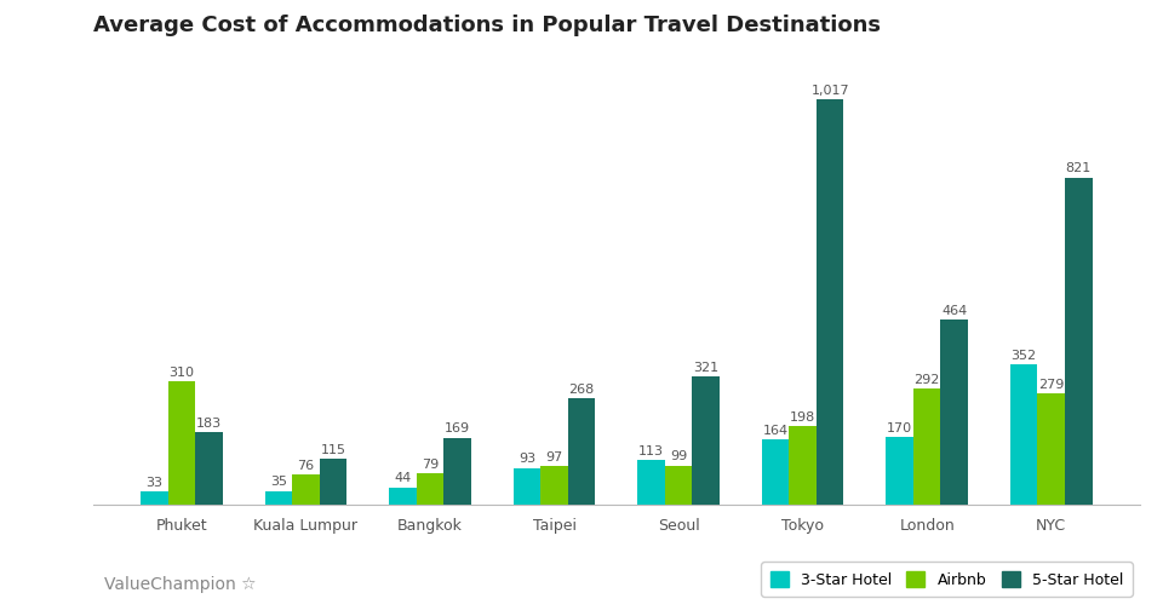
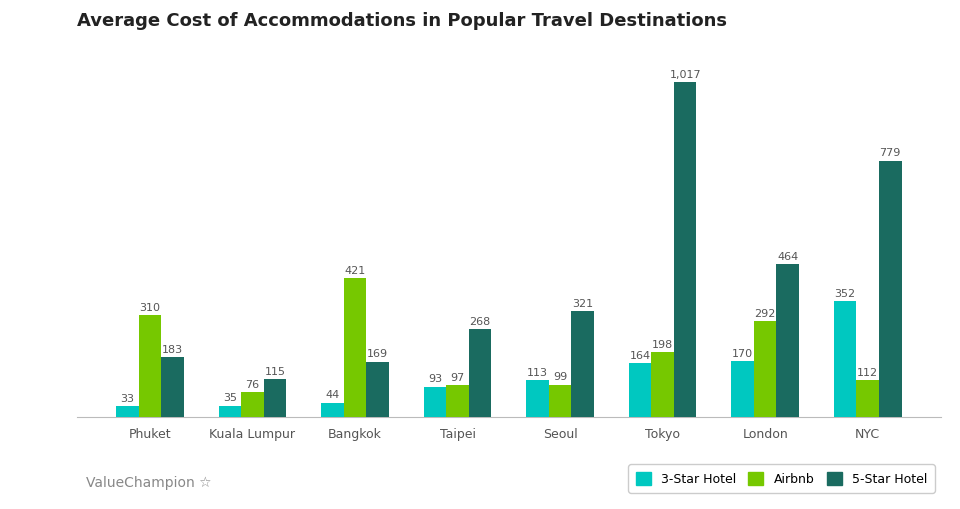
Airbnb/Bangkok: 79 -> 421
Airbnb/NYC: 279 -> 112
5-Star Hotel/NYC: 821 -> 779
